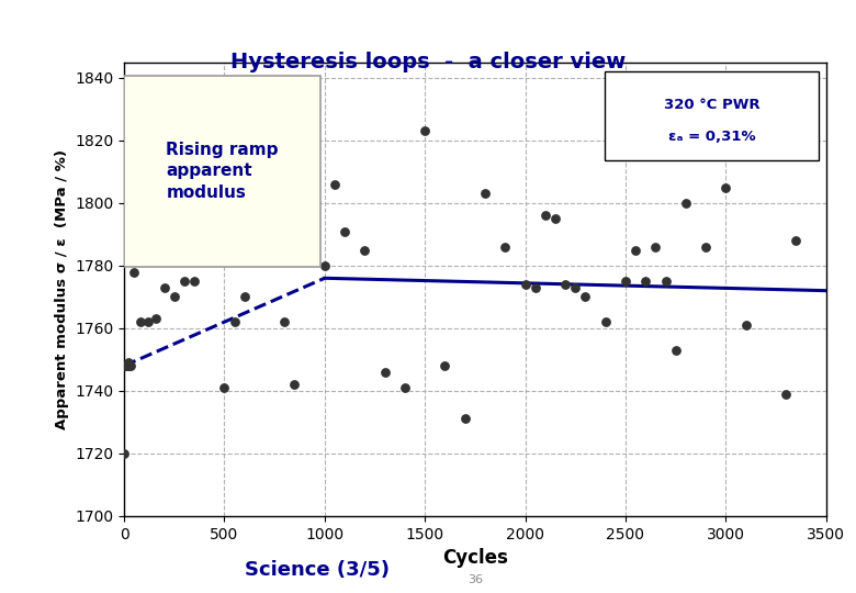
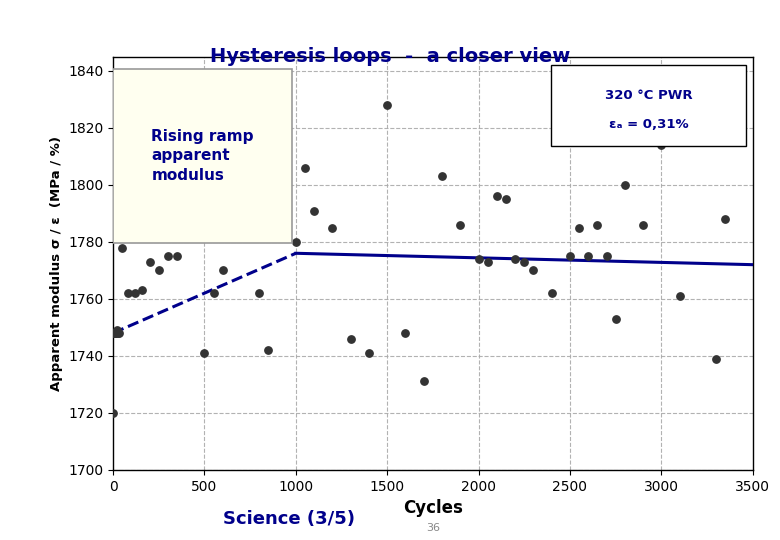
1500: 1823 -> 1828
3000: 1805 -> 1814
